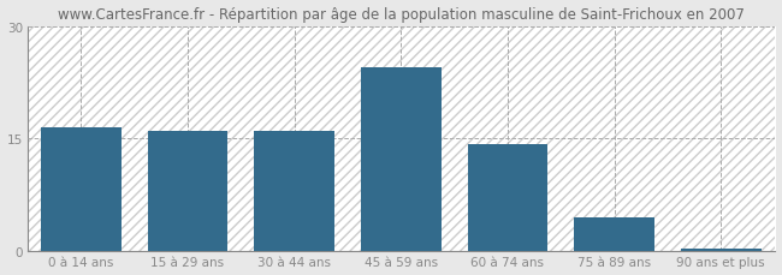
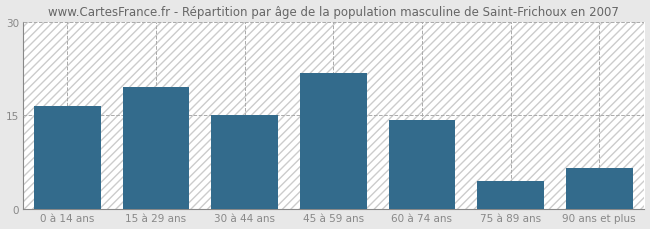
15 à 29 ans: 16.0 -> 19.6
30 à 44 ans: 16.0 -> 15.0
45 à 59 ans: 24.5 -> 21.8
90 ans et plus: 0.3 -> 6.6
